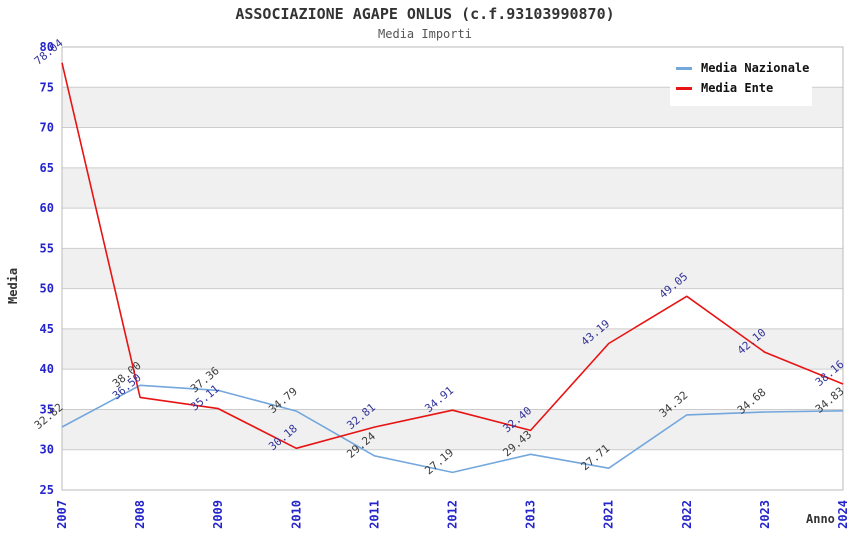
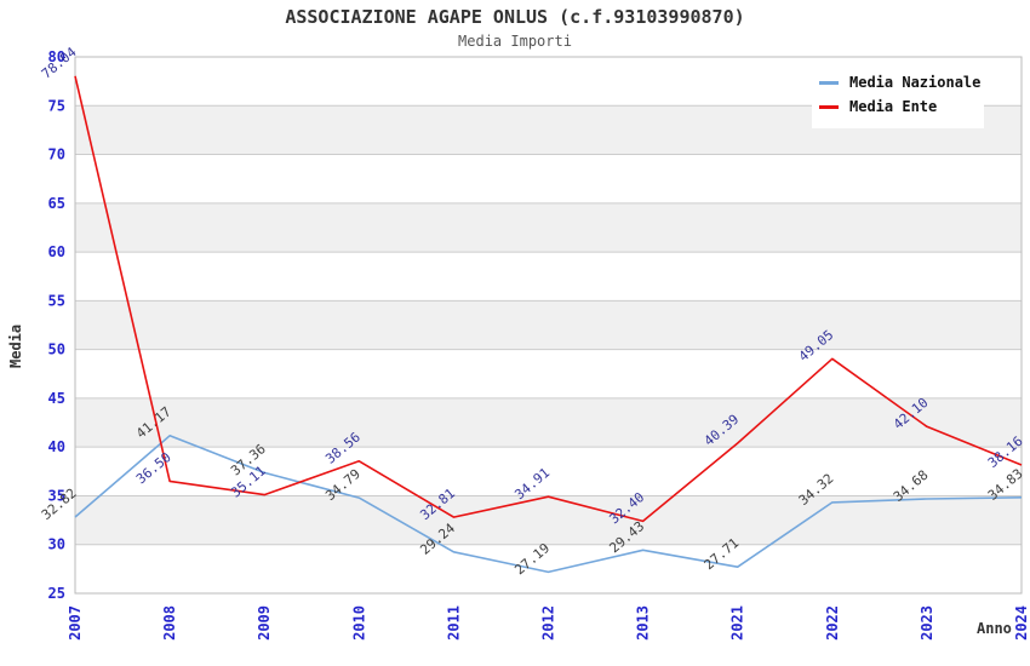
Media Nazionale/2008: 38.00 -> 41.17
Media Ente/2010: 30.18 -> 38.56
Media Ente/2021: 43.19 -> 40.39
